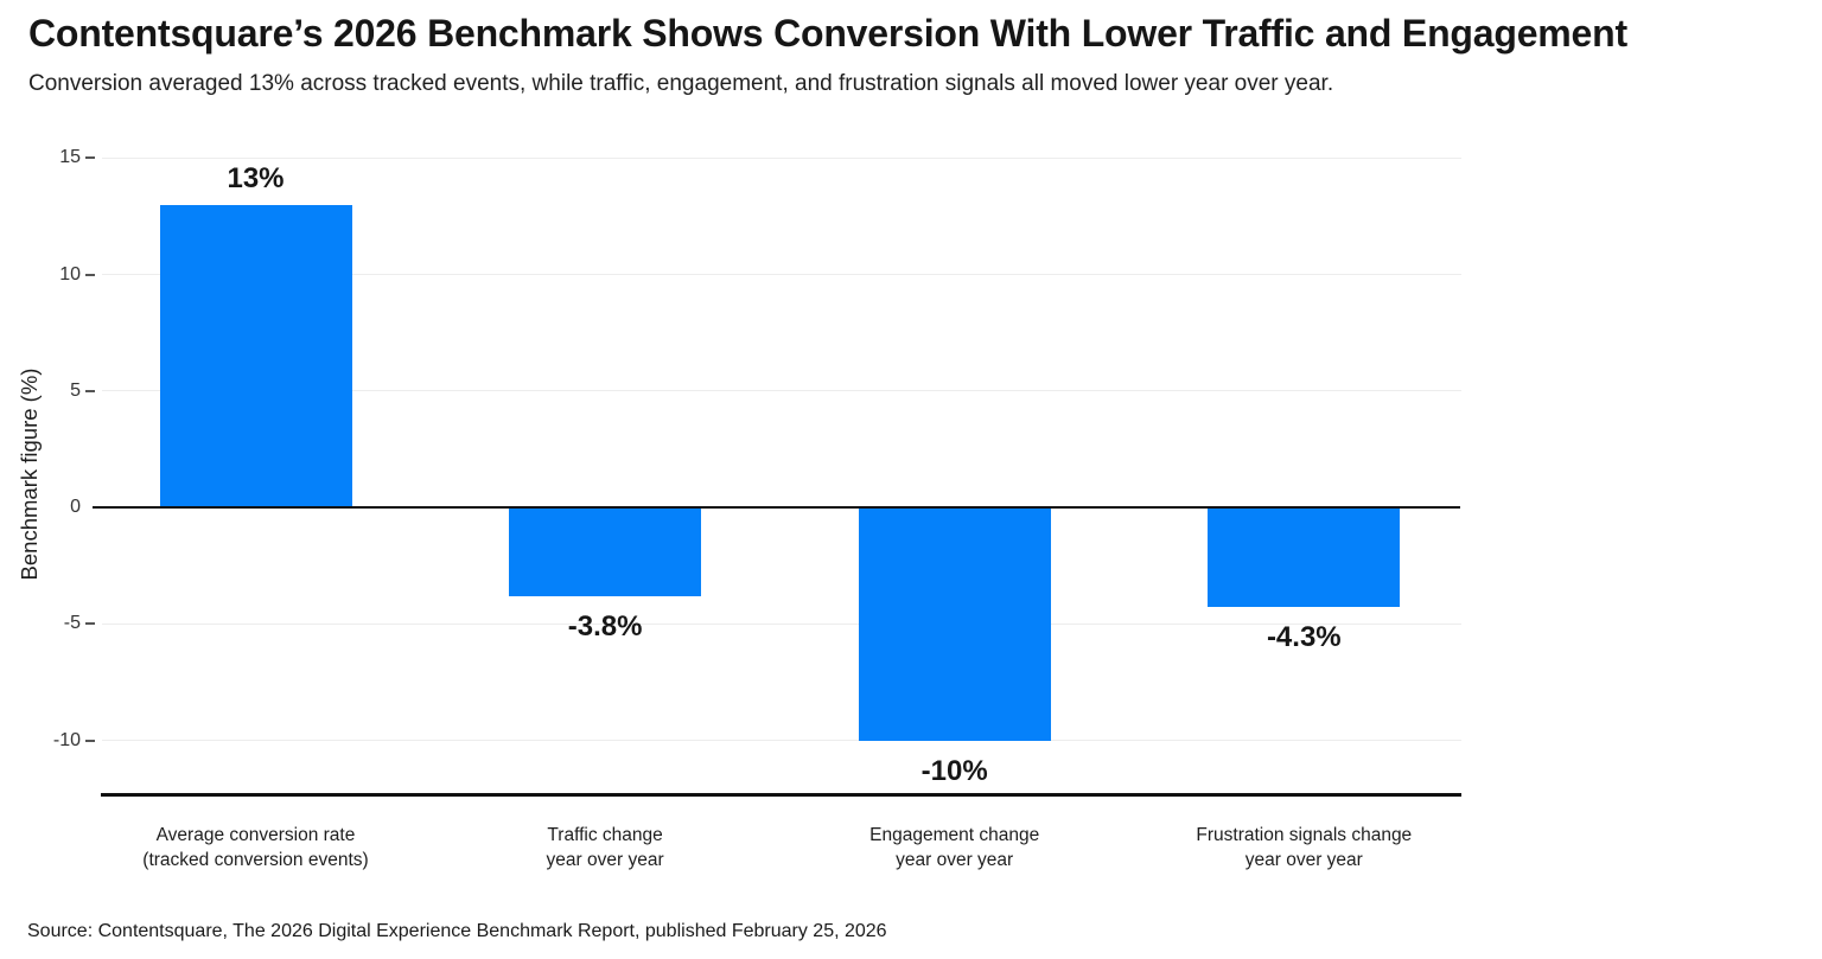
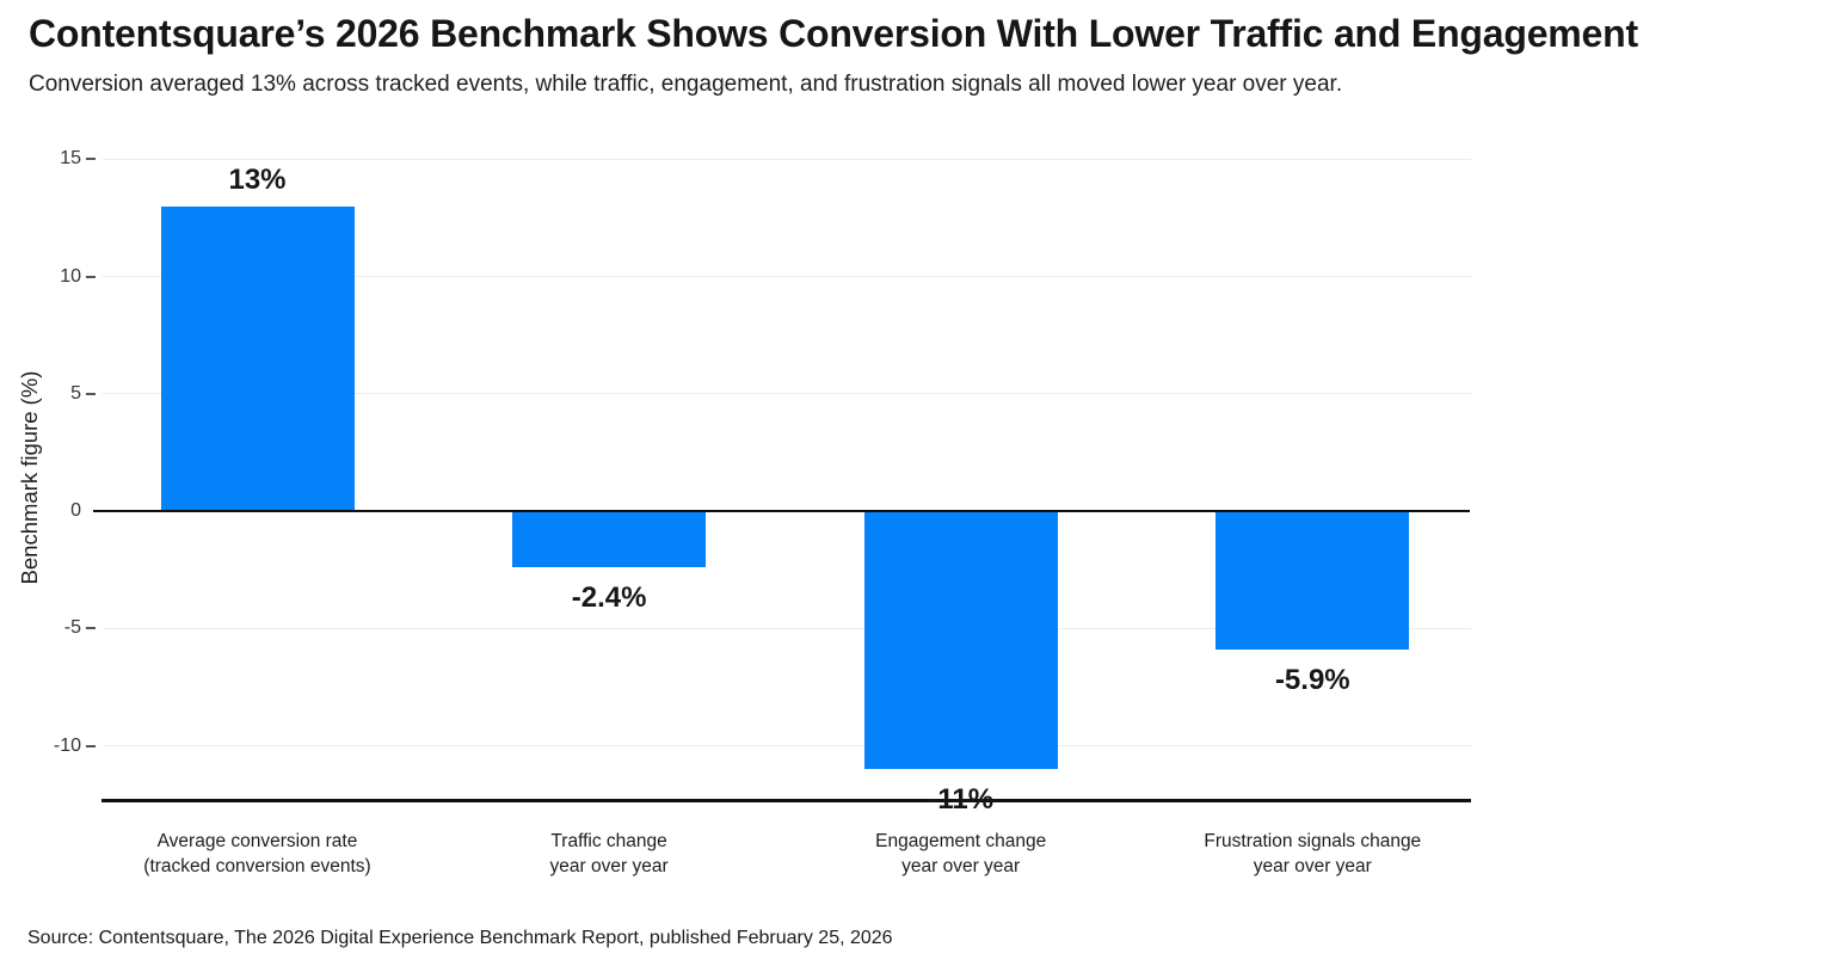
Traffic change year over year: -3.8% -> -2.4%
Engagement change year over year: -10% -> -11%
Frustration signals change year over year: -4.3% -> -5.9%
